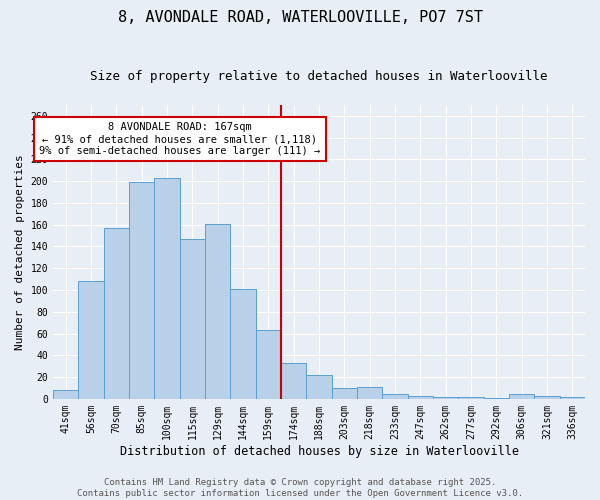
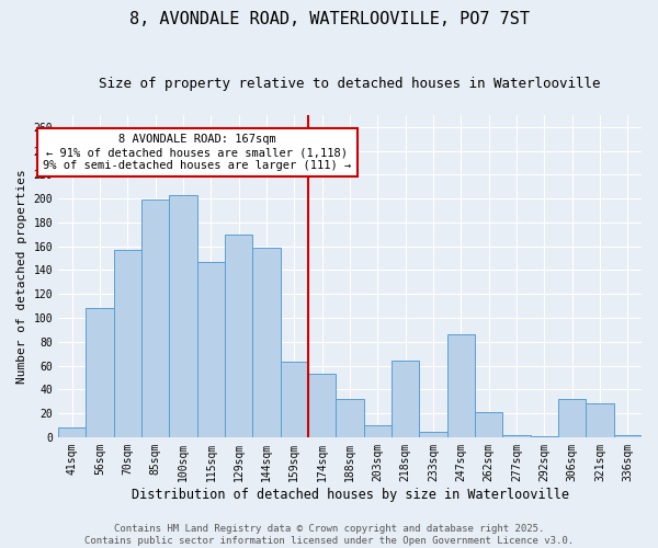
129sqm: 161 -> 170
144sqm: 101 -> 159
174sqm: 33 -> 53
188sqm: 22 -> 32
218sqm: 11 -> 64
247sqm: 3 -> 86
262sqm: 2 -> 21
306sqm: 4 -> 32
321sqm: 3 -> 28
